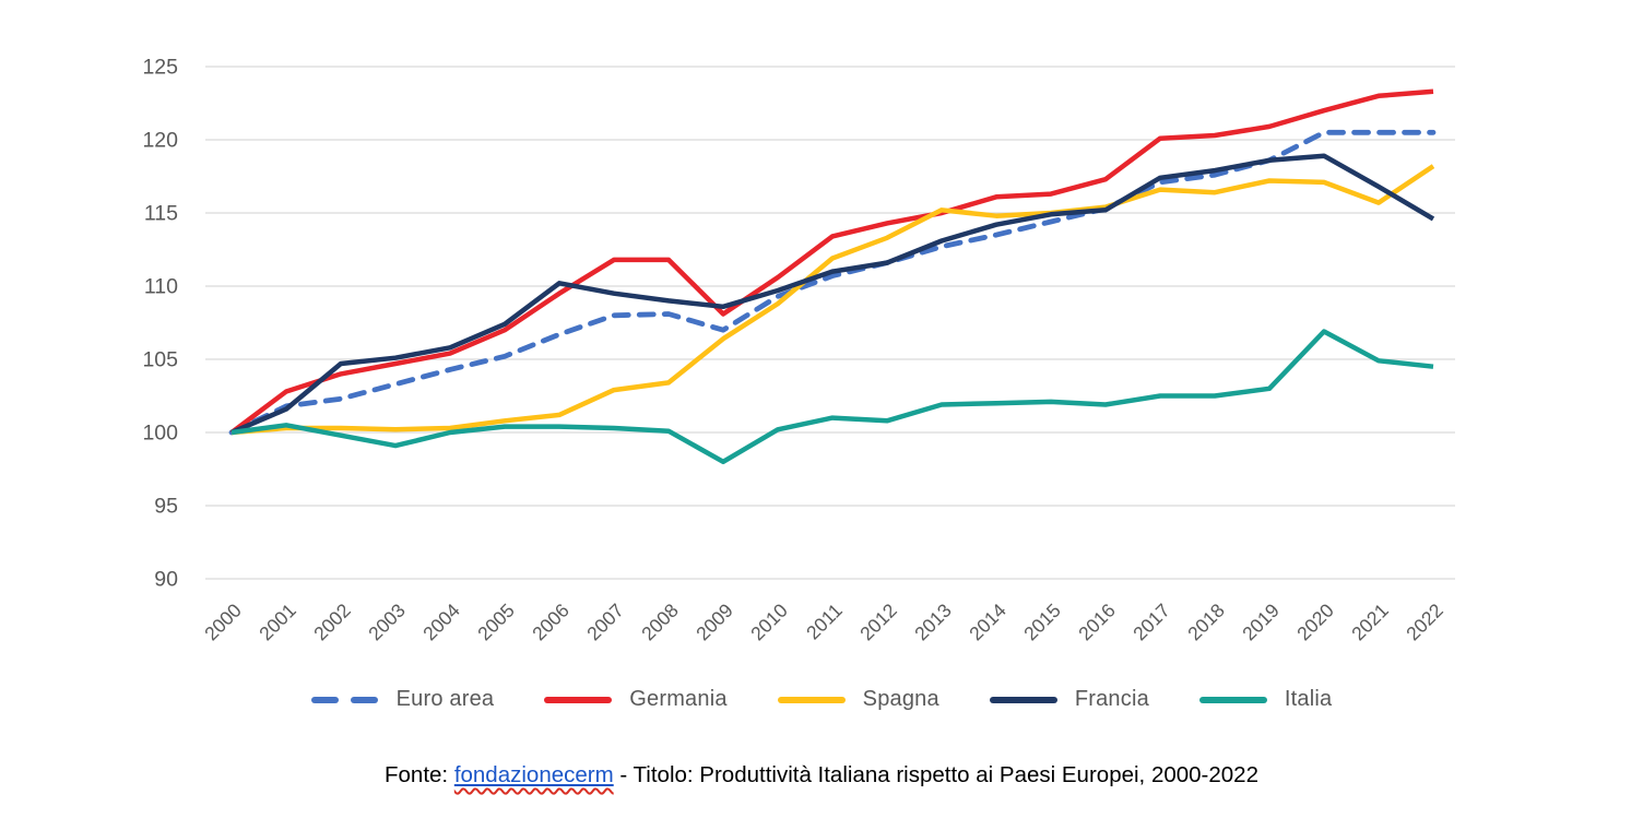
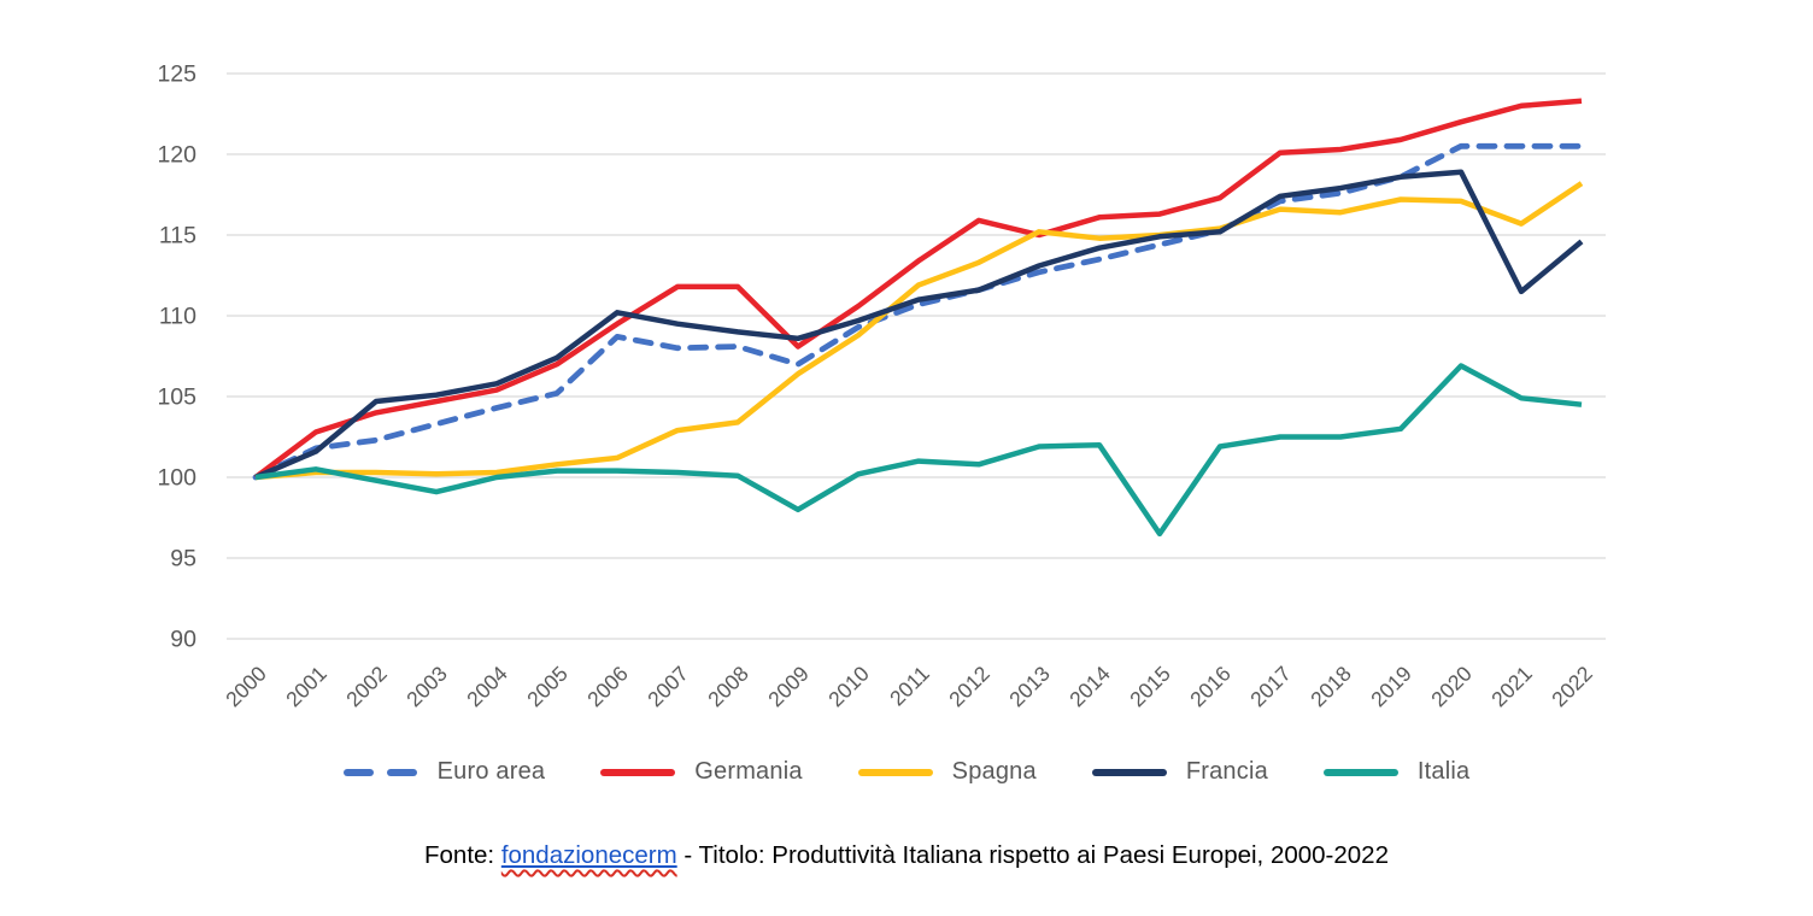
Euro area/2006: 106.7 -> 108.7
Germania/2012: 114.3 -> 115.9
Italia/2015: 102.1 -> 96.5
Francia/2021: 116.8 -> 111.5
